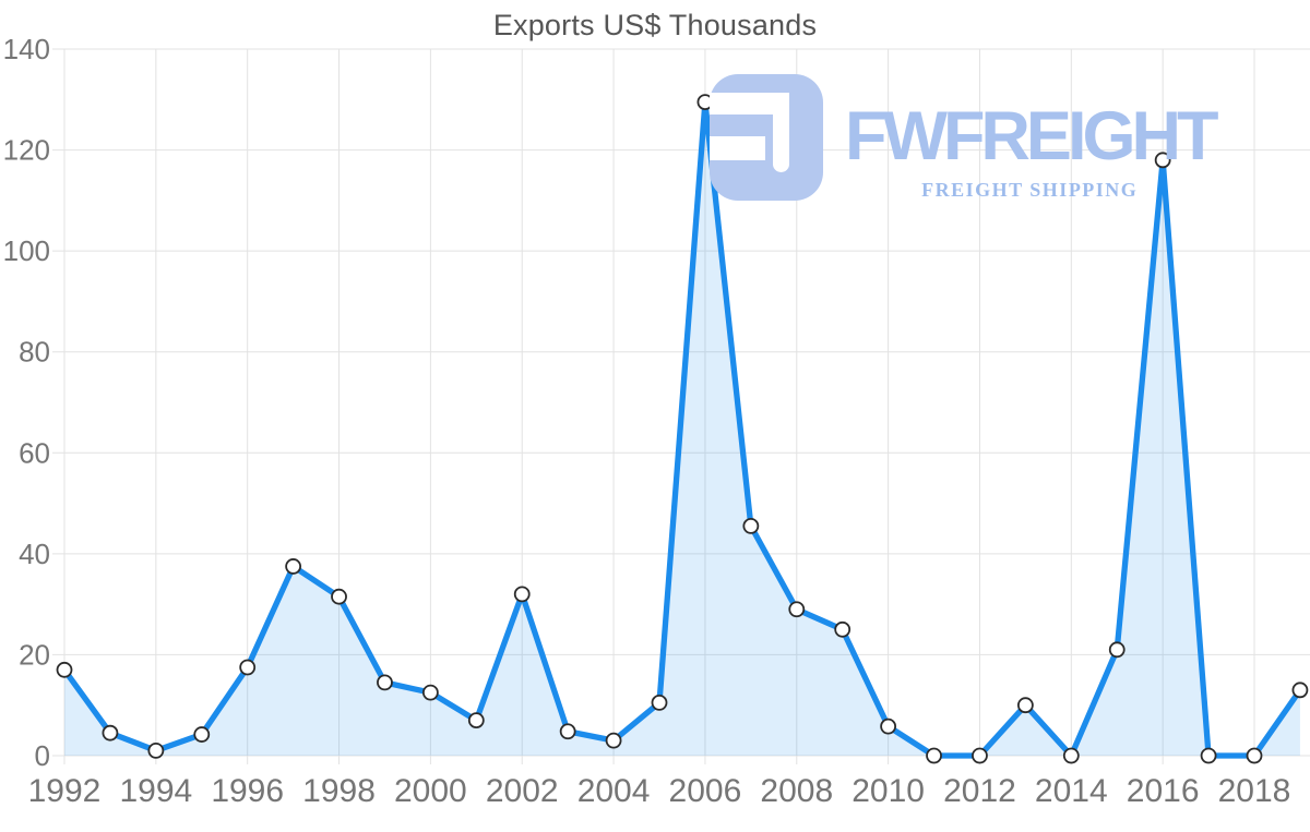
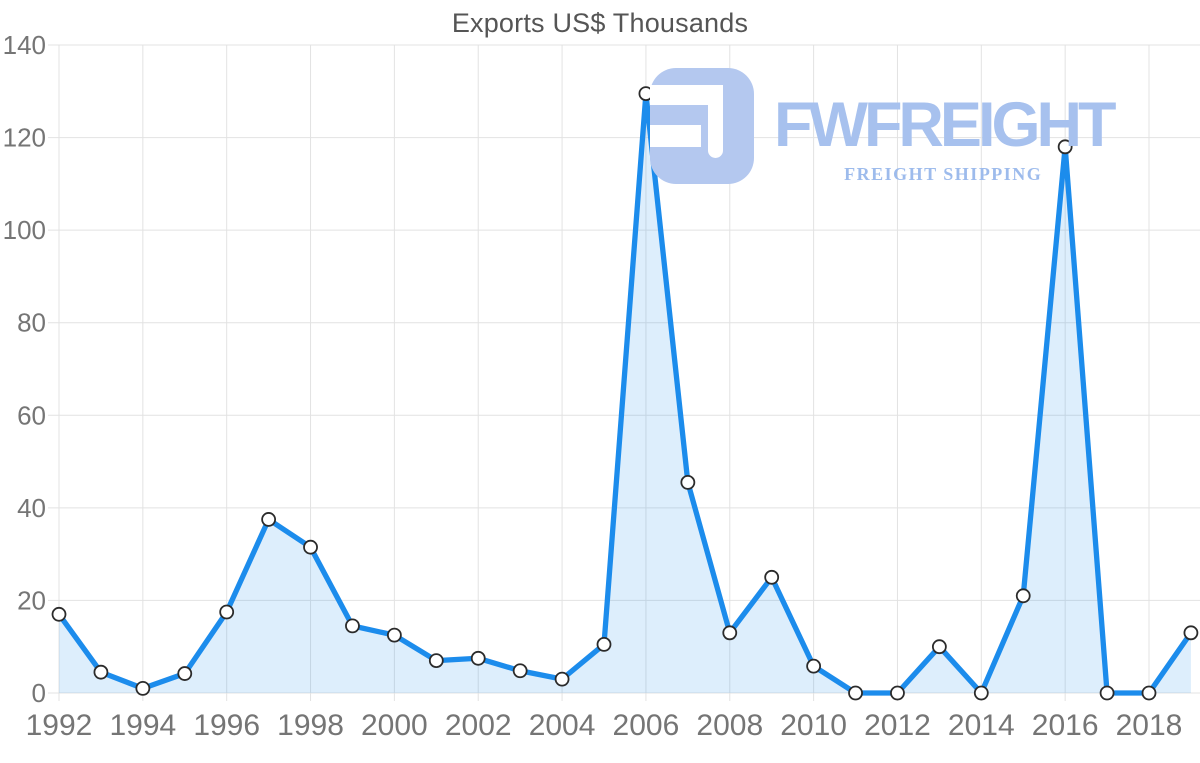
2002: 32 -> 8
2008: 29 -> 13
